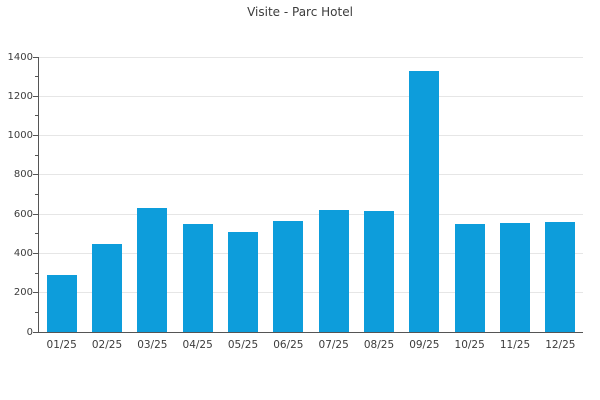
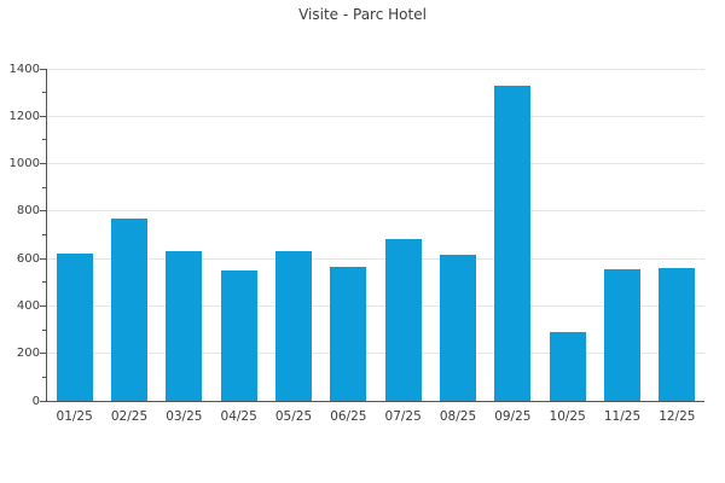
01/25: 290 -> 620
02/25: 450 -> 770
05/25: 510 -> 630
07/25: 620 -> 680
10/25: 550 -> 290
